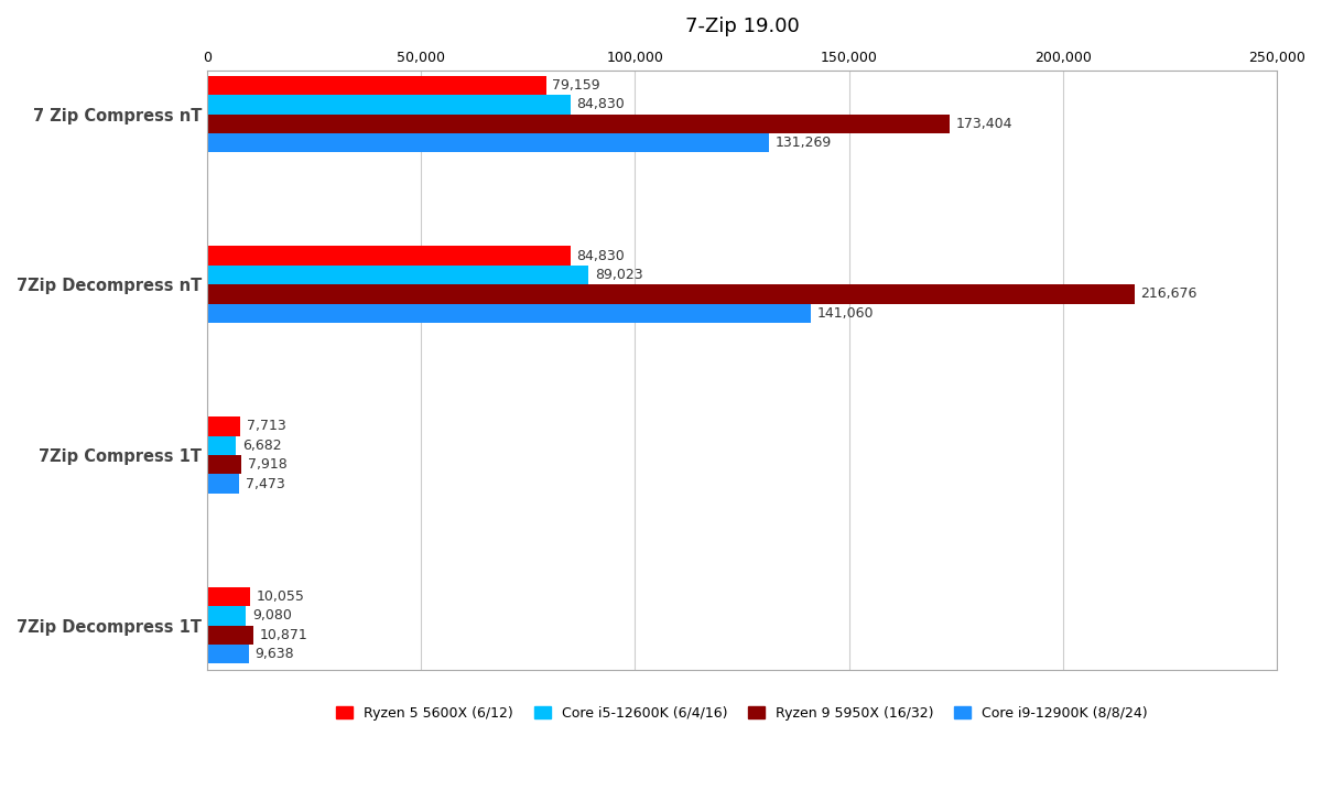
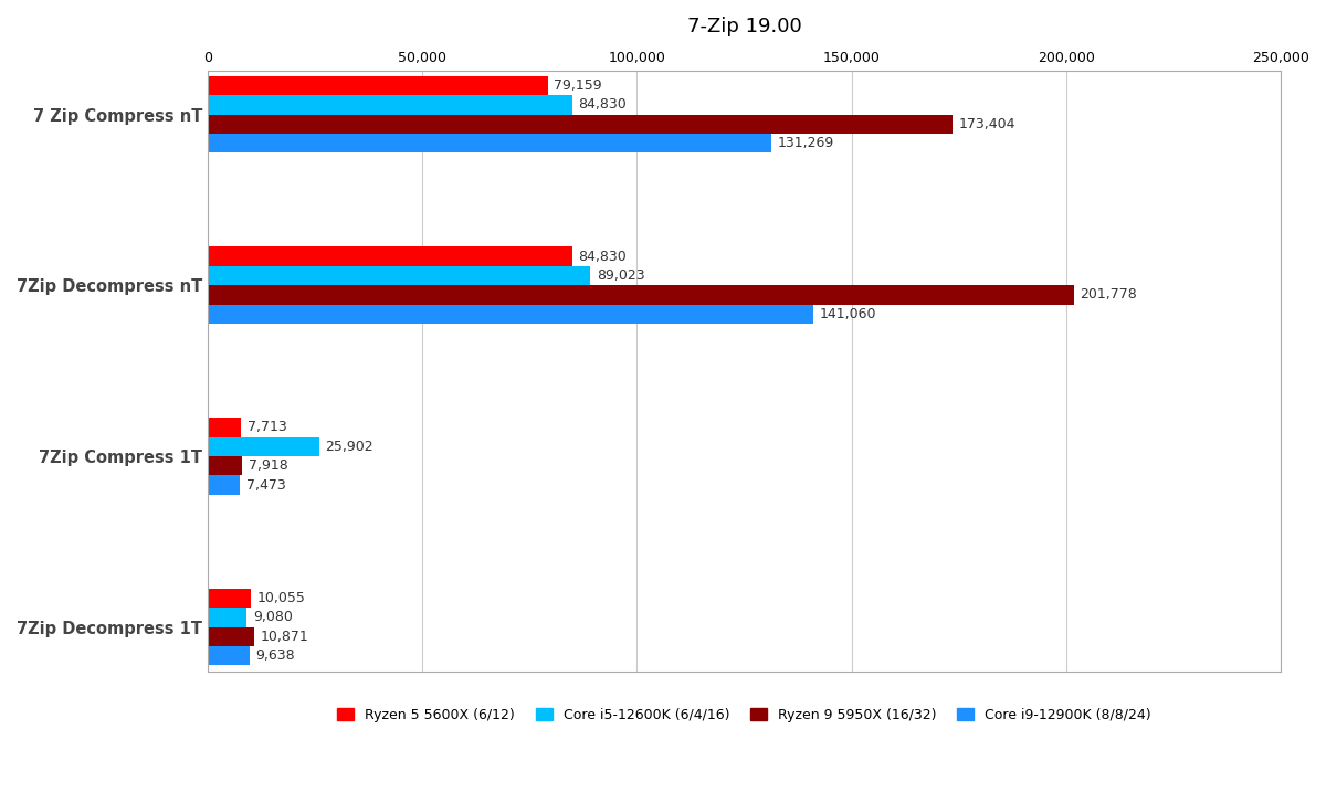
Ryzen 9 5950X (16/32)/7Zip Decompress nT: 216,676 -> 201,778
Core i5-12600K (6/4/16)/7Zip Compress 1T: 6,682 -> 25,902
